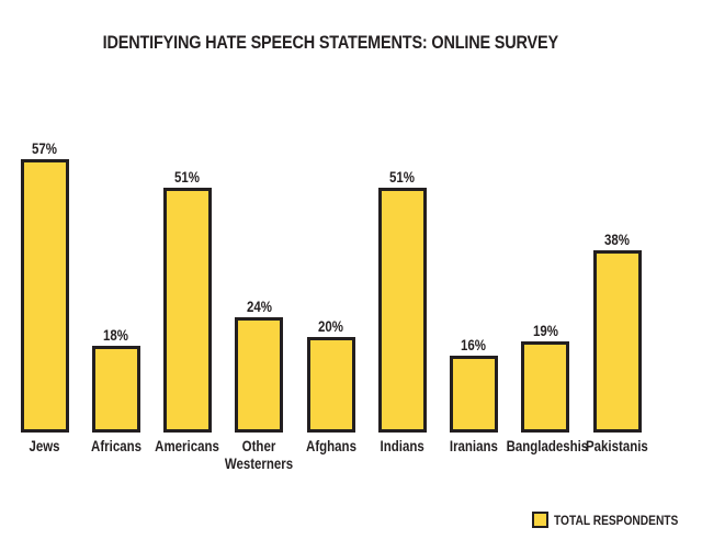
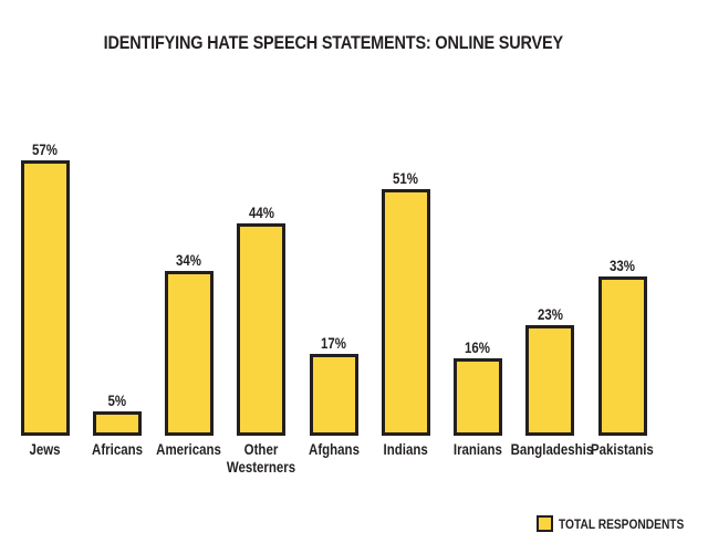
Africans: 18% -> 5%
Americans: 51% -> 34%
Other Westerners: 24% -> 44%
Afghans: 20% -> 17%
Bangladeshis: 19% -> 23%
Pakistanis: 38% -> 33%
